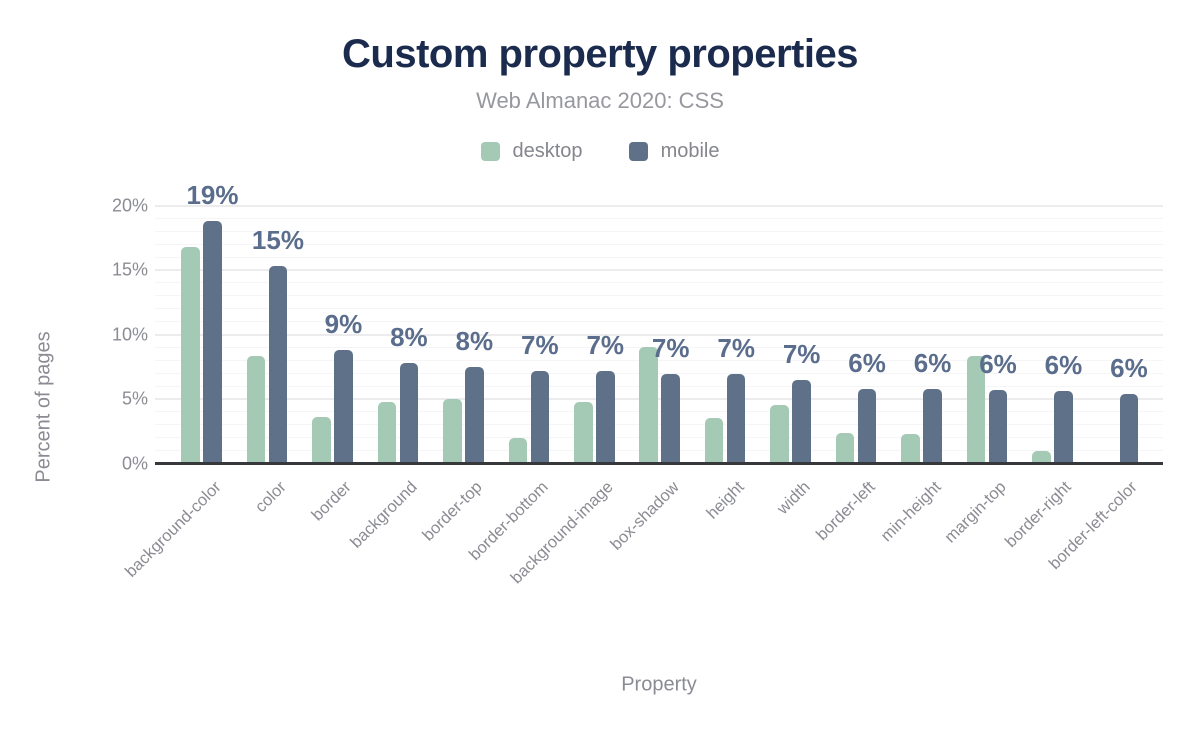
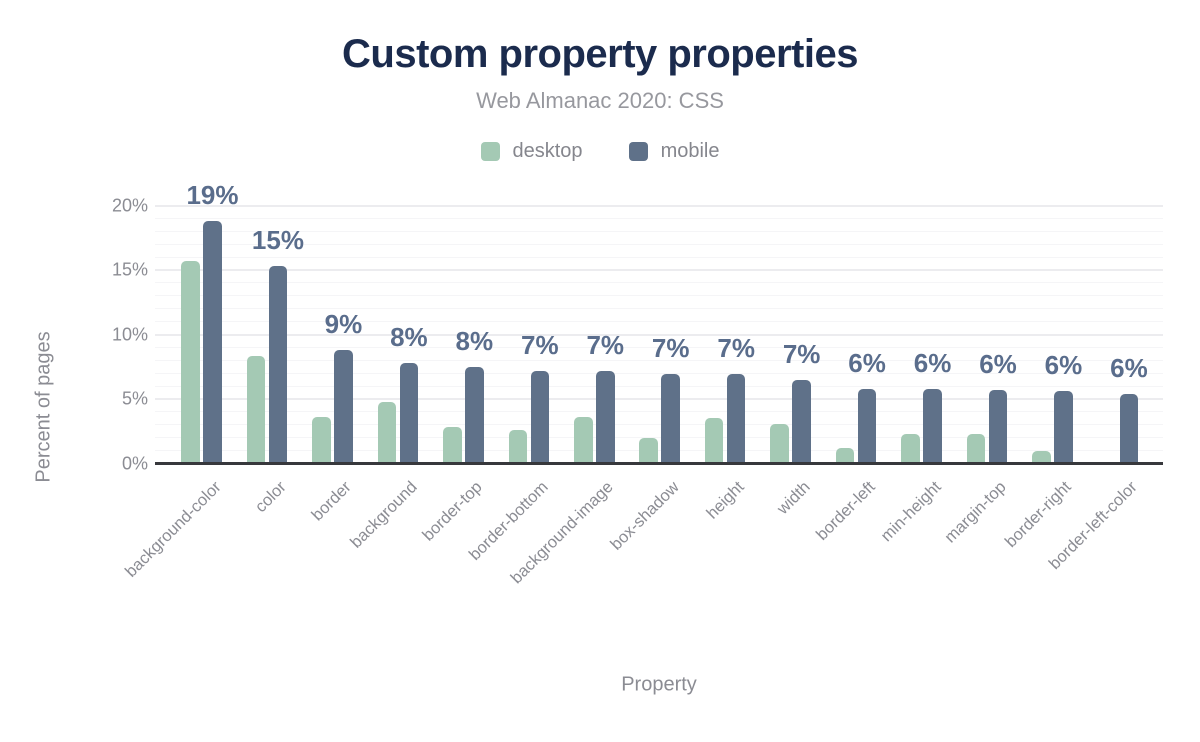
desktop/background-color: 16.8% -> 15.7%
desktop/border-top: 5.0% -> 2.8%
desktop/border-bottom: 2.0% -> 2.6%
desktop/background-image: 4.8% -> 3.6%
desktop/box-shadow: 9.0% -> 2.0%
desktop/width: 4.5% -> 3.1%
desktop/border-left: 2.4% -> 1.2%
desktop/margin-top: 8.3% -> 2.3%
